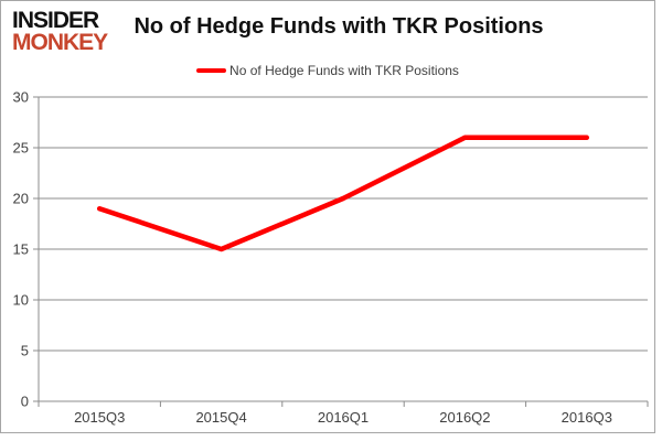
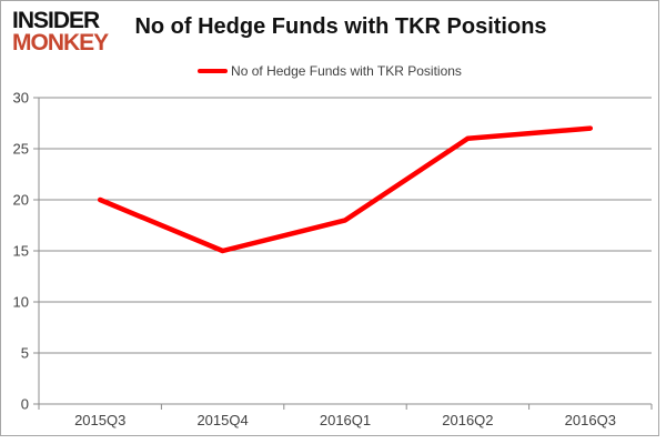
2015Q3: 19 -> 20
2016Q1: 20 -> 18
2016Q3: 26 -> 27
